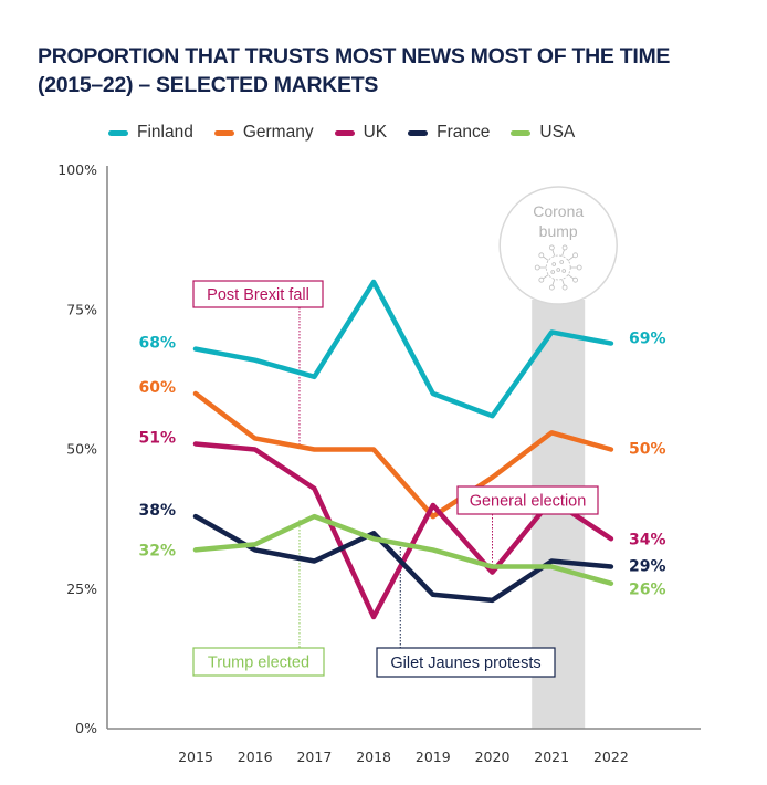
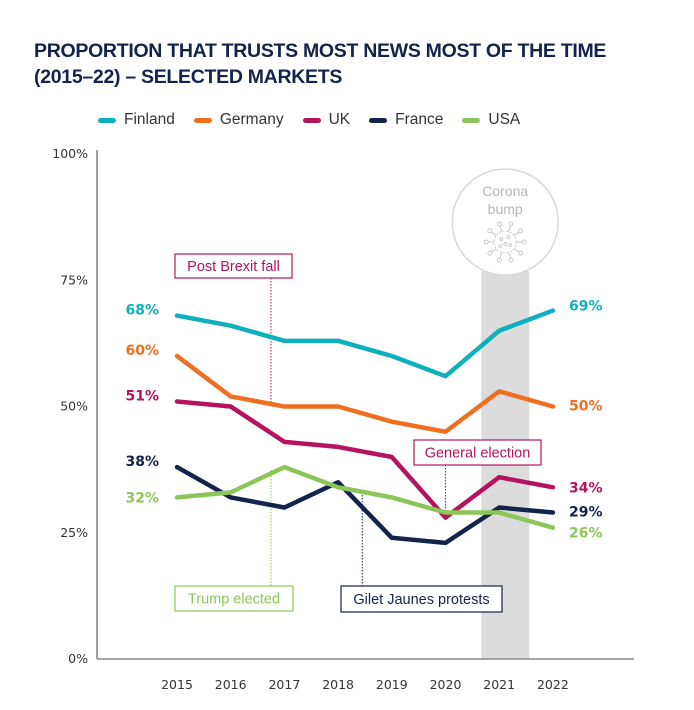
Finland/2018: 80% -> 63%
UK/2018: 20% -> 42%
Germany/2019: 38% -> 47%
Finland/2021: 71% -> 65%
UK/2021: 41% -> 36%
